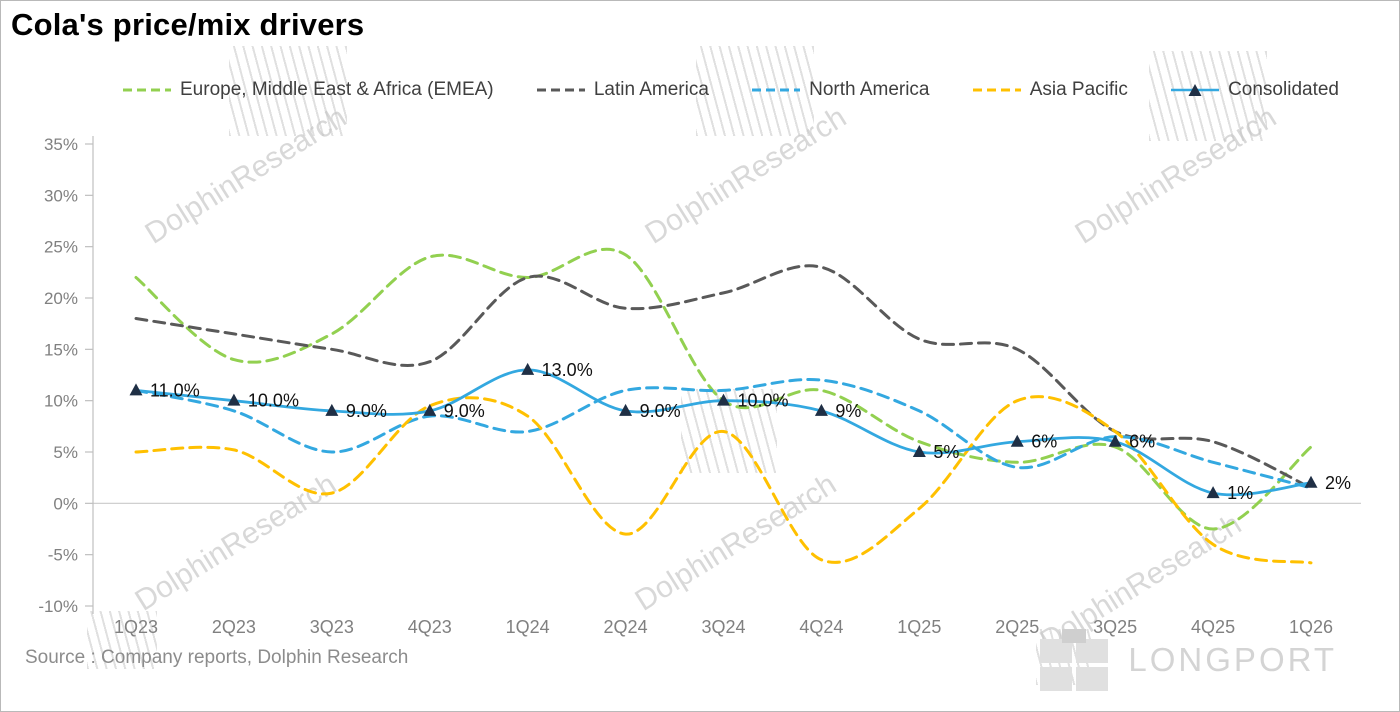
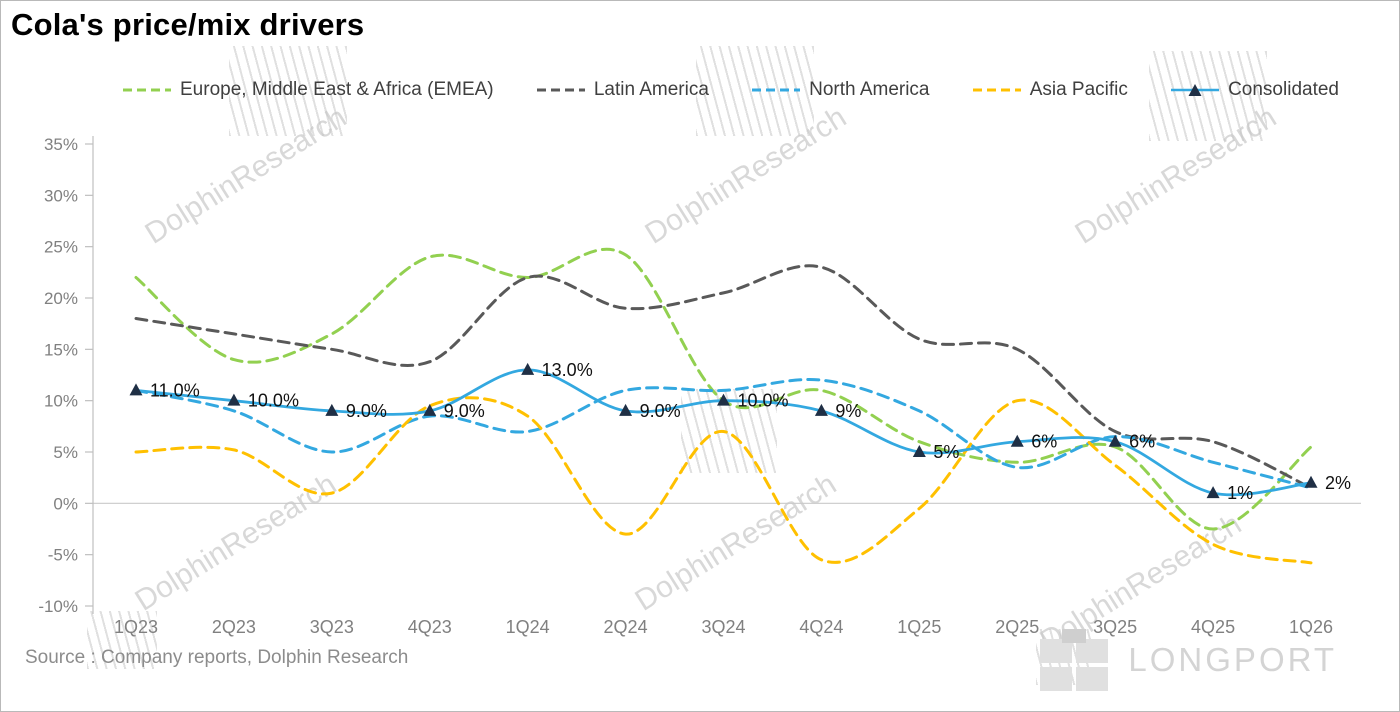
Asia Pacific/3Q25: 7.0% -> 3.7%
